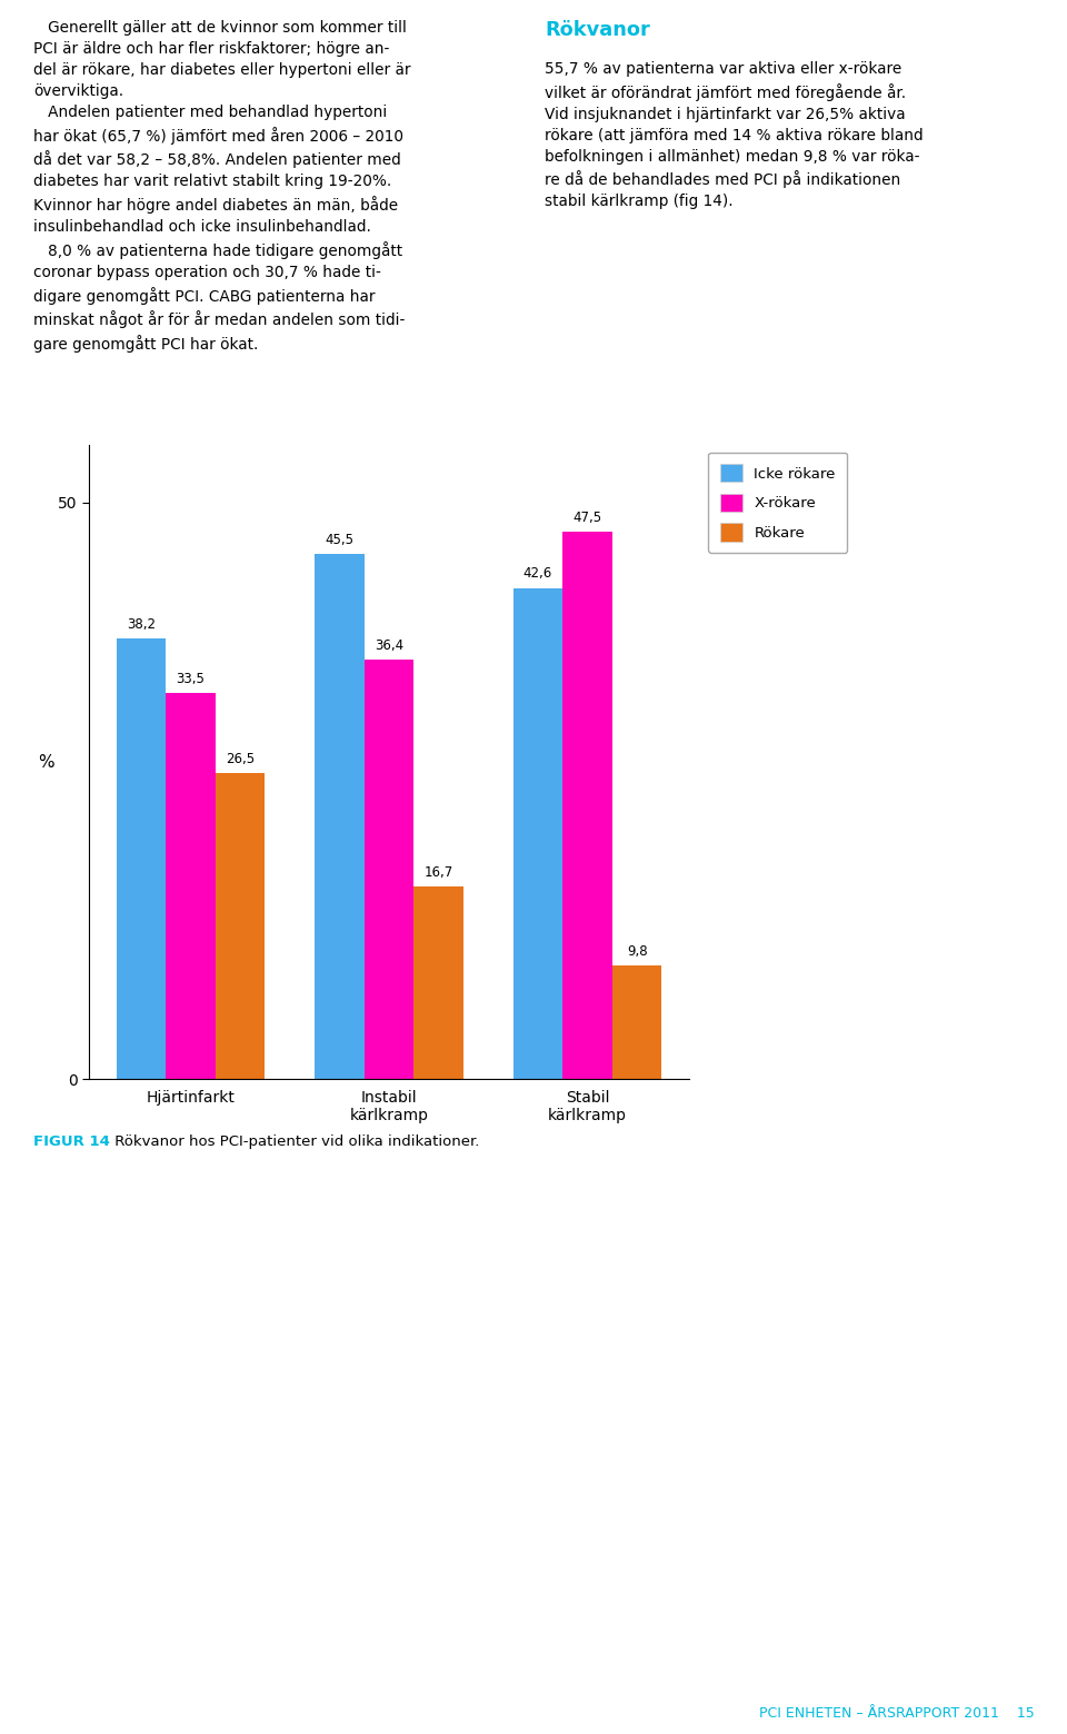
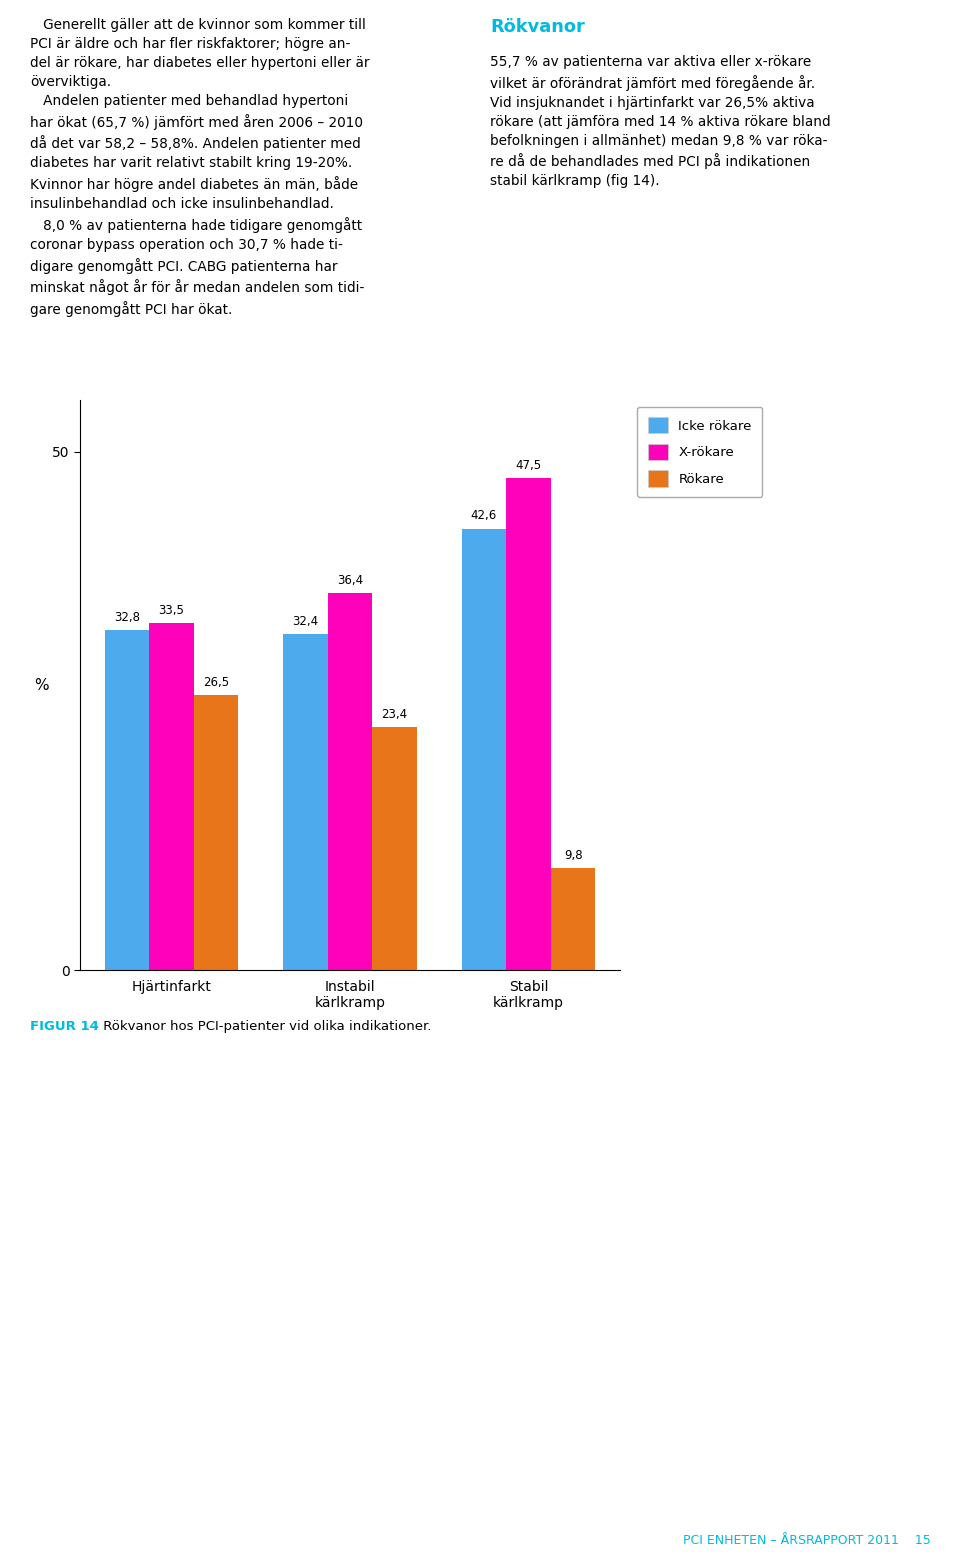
Icke rökare/Hjärtinfarkt: 38,2 -> 32,8
Icke rökare/Instabil kärlkramp: 45,5 -> 32,4
Rökare/Instabil kärlkramp: 16,7 -> 23,4
